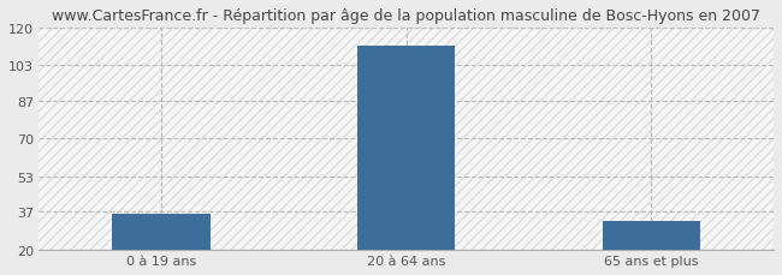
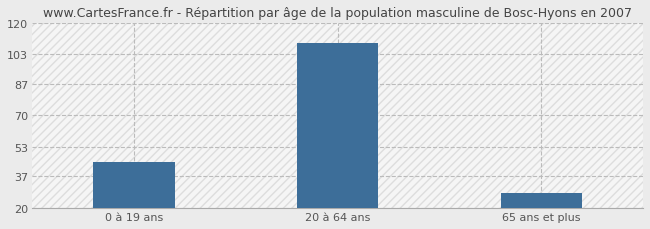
0 à 19 ans: 36 -> 45
20 à 64 ans: 112 -> 109
65 ans et plus: 33 -> 28
